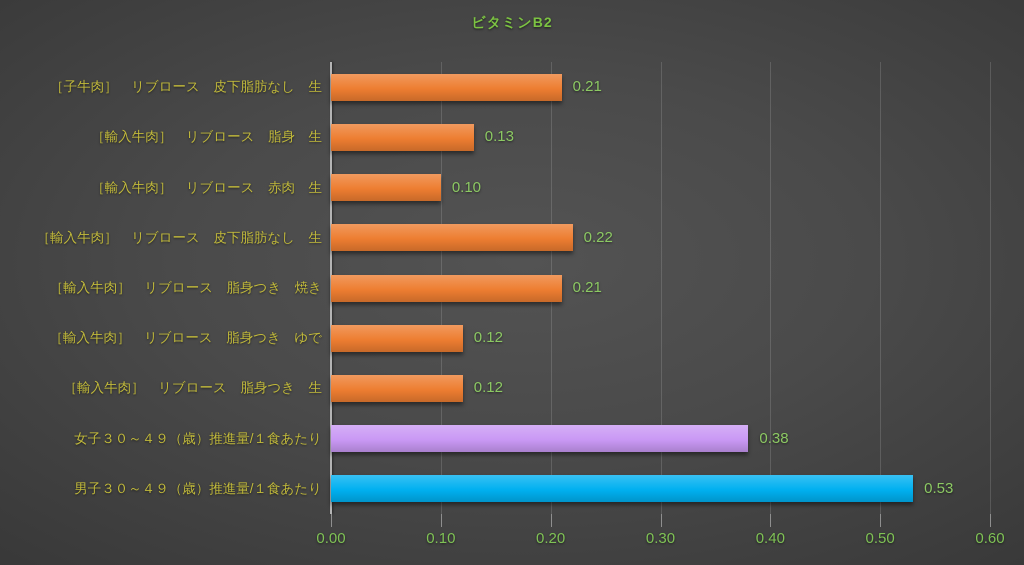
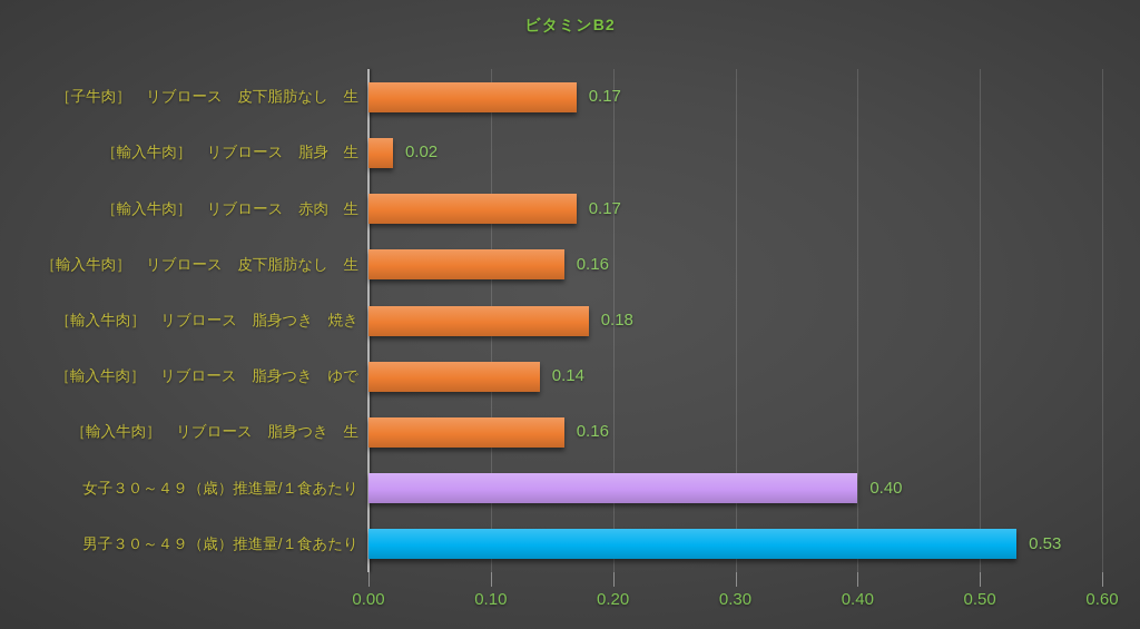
［子牛肉］ リブロース 皮下脂肪なし 生: 0.21 -> 0.17
［輸入牛肉］ リブロース 脂身 生: 0.13 -> 0.02
［輸入牛肉］ リブロース 赤肉 生: 0.10 -> 0.17
［輸入牛肉］ リブロース 皮下脂肪なし 生: 0.22 -> 0.16
［輸入牛肉］ リブロース 脂身つき 焼き: 0.21 -> 0.18
［輸入牛肉］ リブロース 脂身つき ゆで: 0.12 -> 0.14
［輸入牛肉］ リブロース 脂身つき 生: 0.12 -> 0.16
女子３０～４９（歳）推進量/１食あたり: 0.38 -> 0.40
